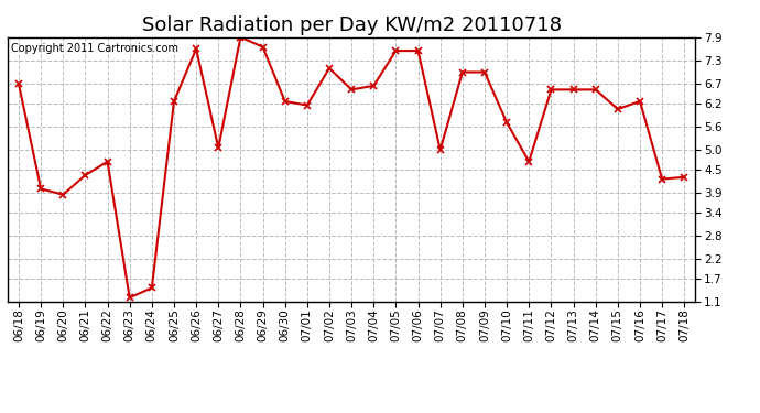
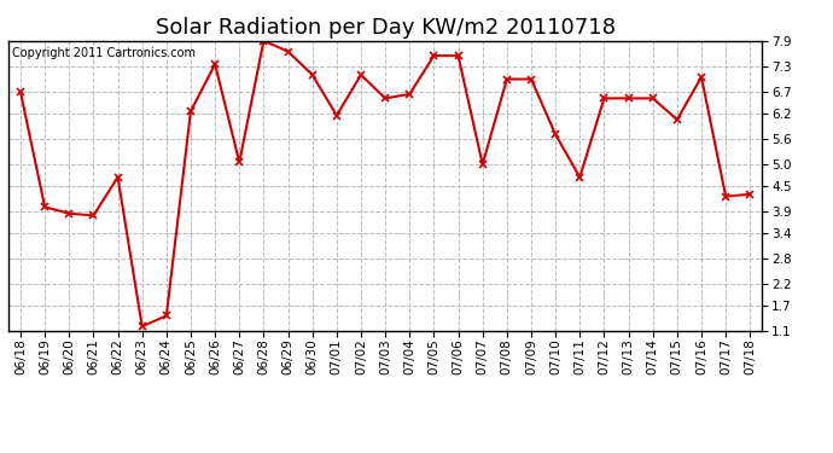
06/21: 4.35 -> 3.80
06/26: 7.60 -> 7.35
06/30: 6.25 -> 7.10
07/16: 6.25 -> 7.05
